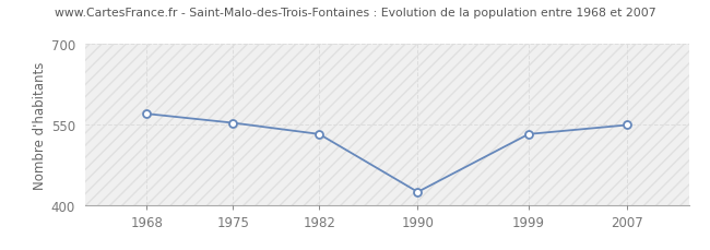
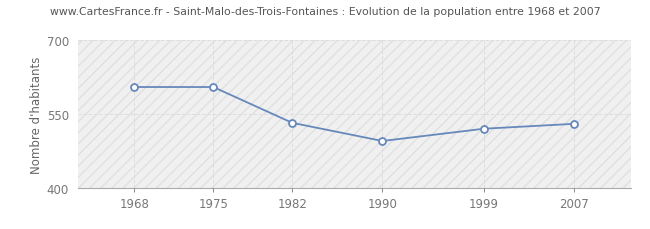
1968: 570 -> 605
1975: 553 -> 605
1990: 424 -> 495
1999: 532 -> 520
2007: 549 -> 530
